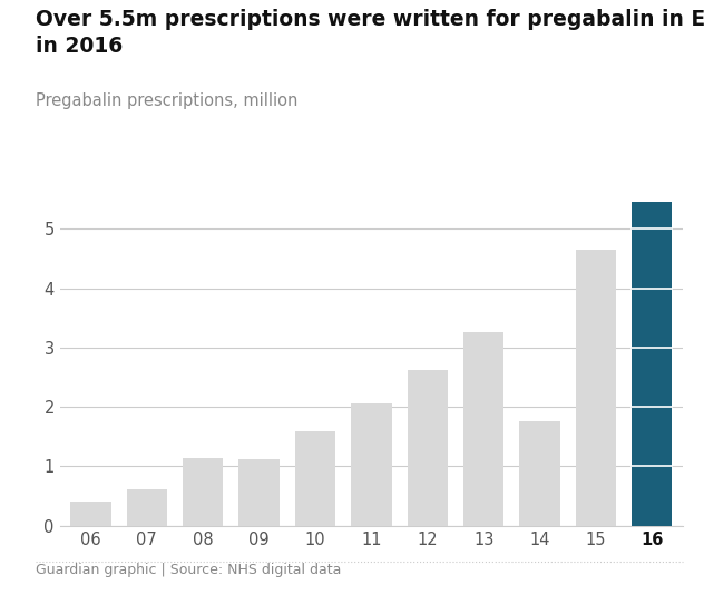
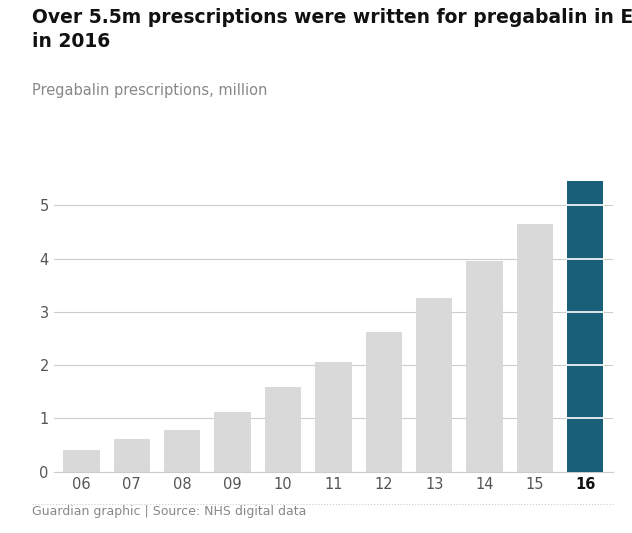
08: 1.14 -> 0.78
14: 1.76 -> 3.95
